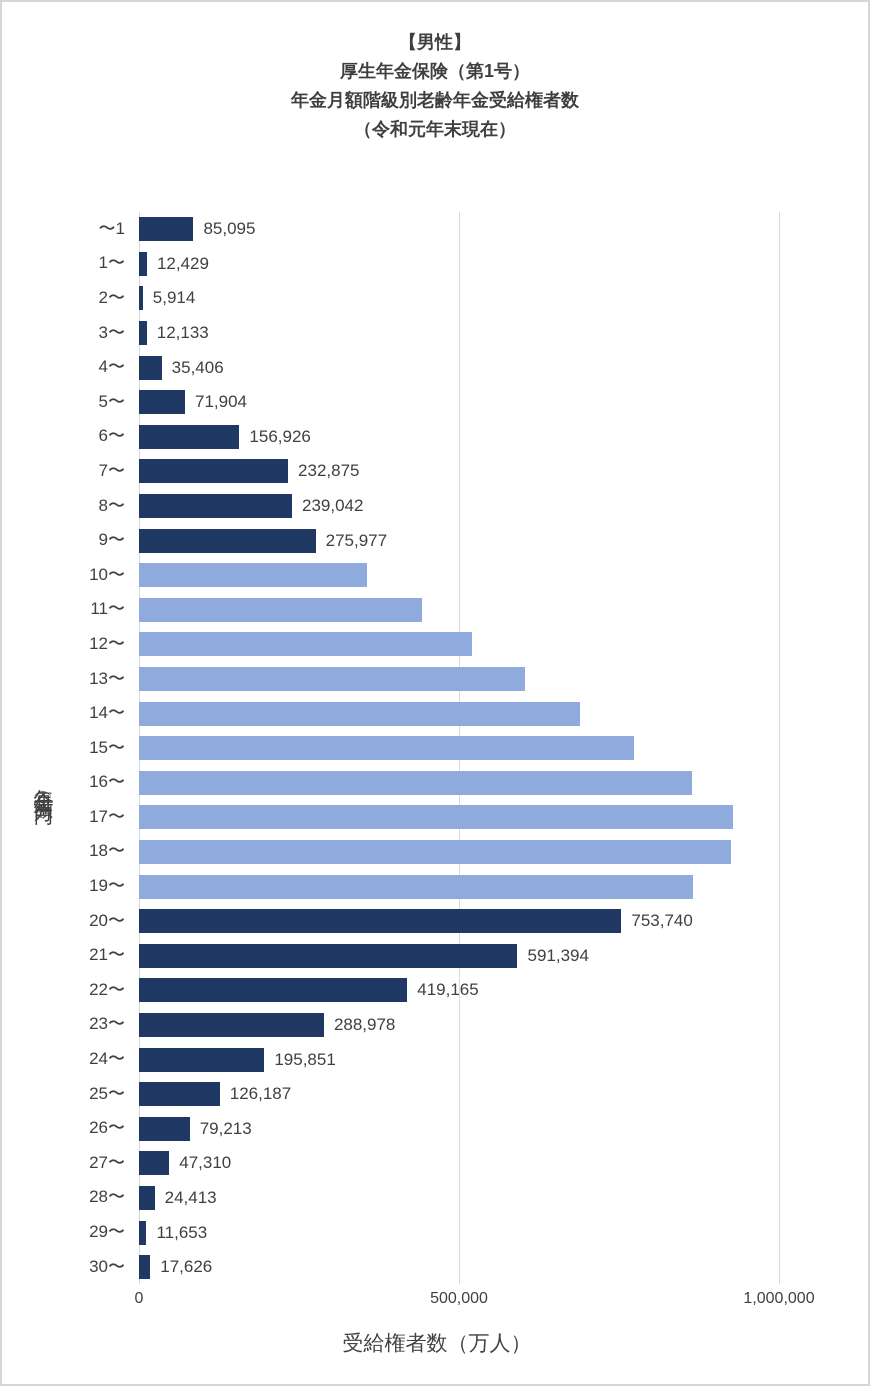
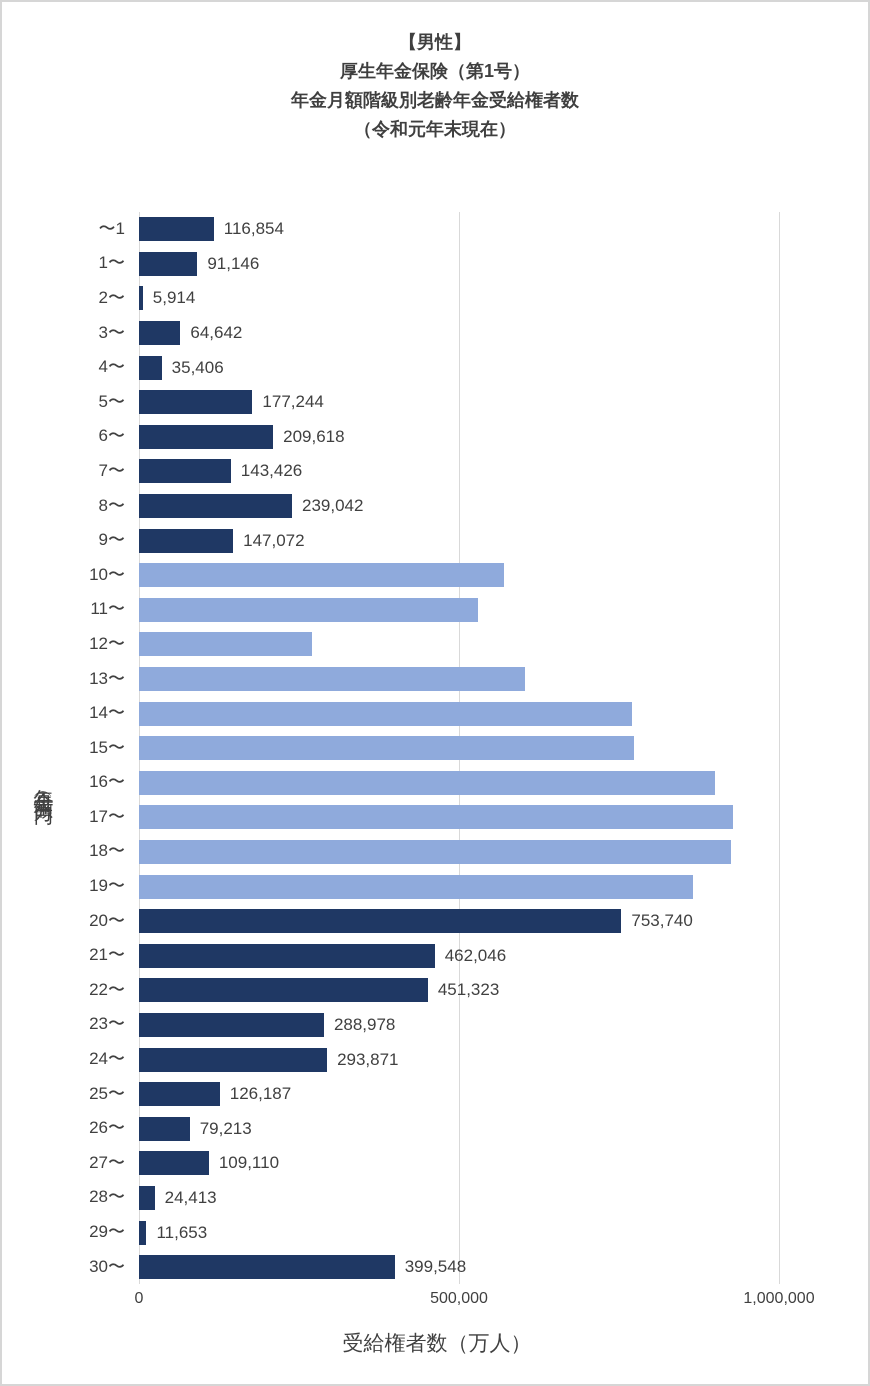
〜1: 85,095 -> 116,854
1〜: 12,429 -> 91,146
3〜: 12,133 -> 64,642
5〜: 71,904 -> 177,244
6〜: 156,926 -> 209,618
7〜: 232,875 -> 143,426
9〜: 275,977 -> 147,072
10〜: 360000 -> 570000
11〜: 440000 -> 530000
12〜: 520000 -> 270000
14〜: 690000 -> 770000
16〜: 860000 -> 900000
21〜: 591,394 -> 462,046
22〜: 419,165 -> 451,323
24〜: 195,851 -> 293,871
27〜: 47,310 -> 109,110
30〜: 17,626 -> 399,548
